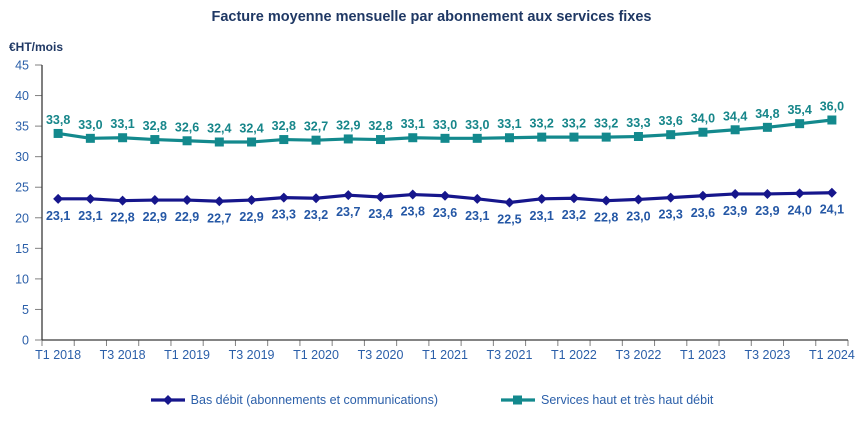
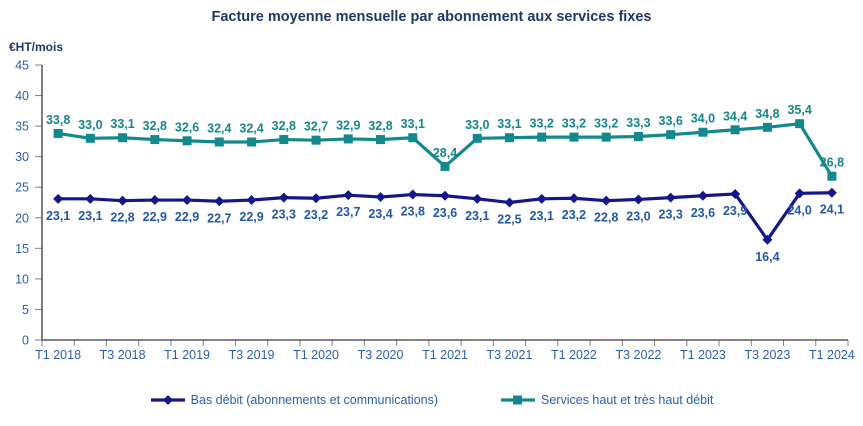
Services haut et très haut débit/T1 2021: 33,0 -> 28,4
Bas débit (abonnements et communications)/T3 2023: 23,9 -> 16,4
Services haut et très haut débit/T1 2024: 36,0 -> 26,8
